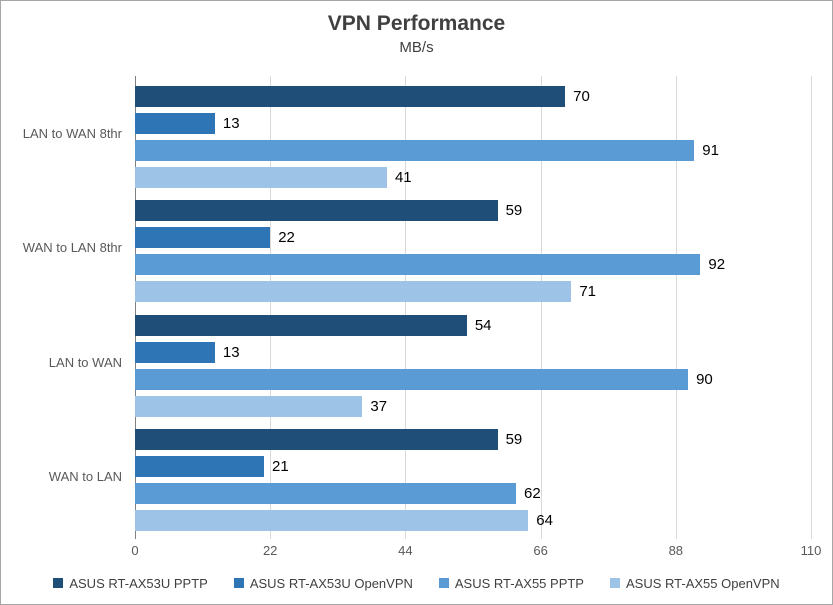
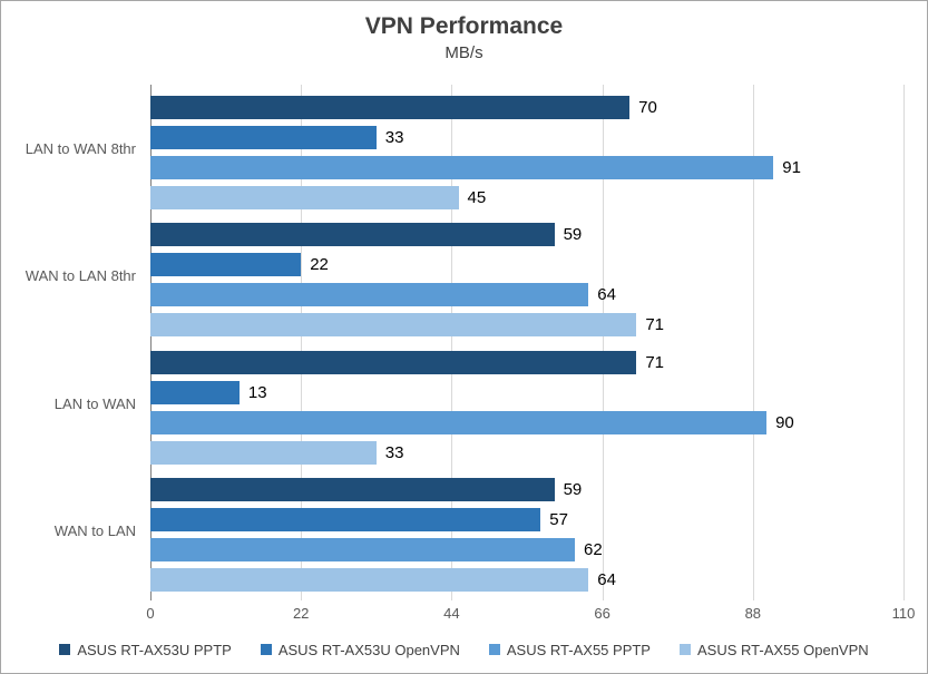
ASUS RT-AX53U OpenVPN/LAN to WAN 8thr: 13 -> 33
ASUS RT-AX55 OpenVPN/LAN to WAN 8thr: 41 -> 45
ASUS RT-AX55 PPTP/WAN to LAN 8thr: 92 -> 64
ASUS RT-AX53U PPTP/LAN to WAN: 54 -> 71
ASUS RT-AX55 OpenVPN/LAN to WAN: 37 -> 33
ASUS RT-AX53U OpenVPN/WAN to LAN: 21 -> 57
